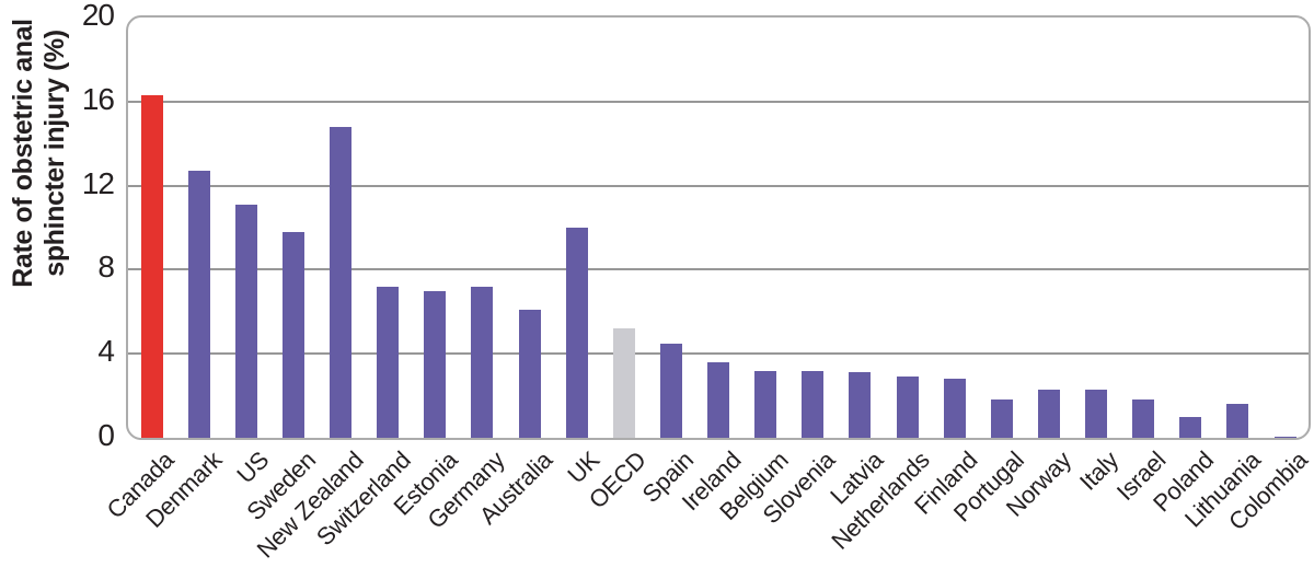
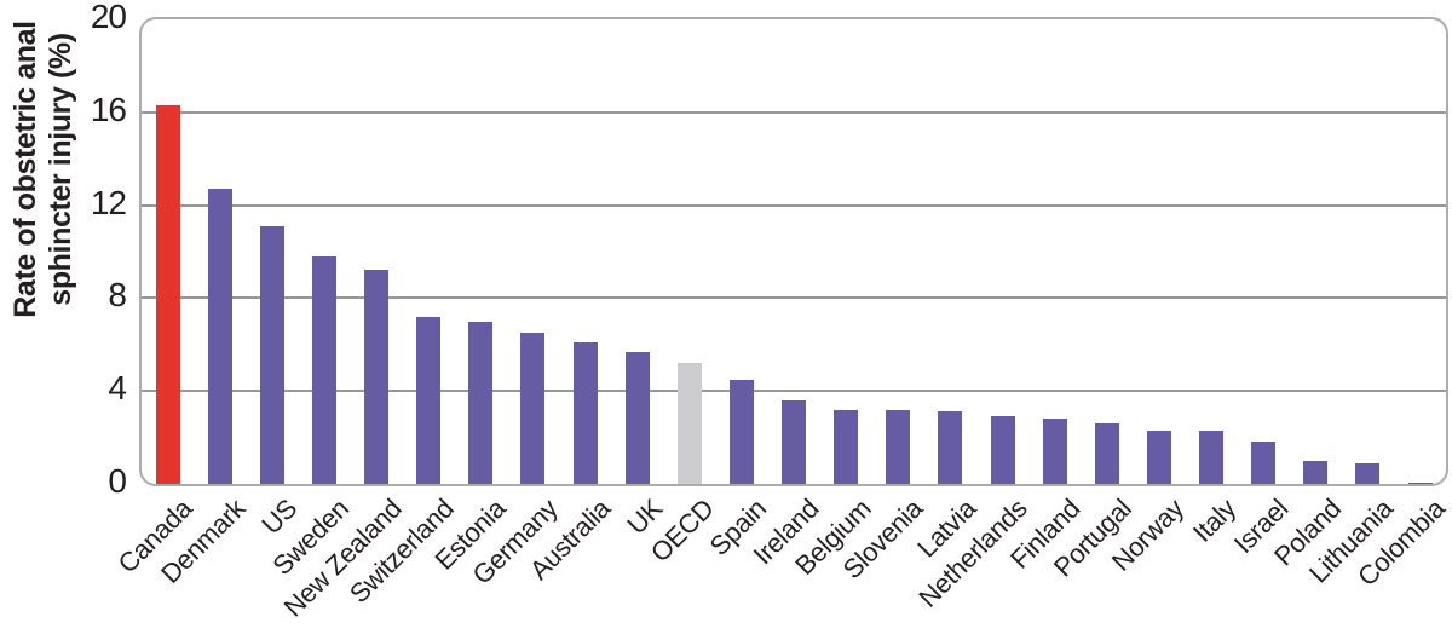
New Zealand: 14.8 -> 9.2
Germany: 7.2 -> 6.5
UK: 10.0 -> 5.7
Portugal: 1.8 -> 2.6
Lithuania: 1.6 -> 0.9
